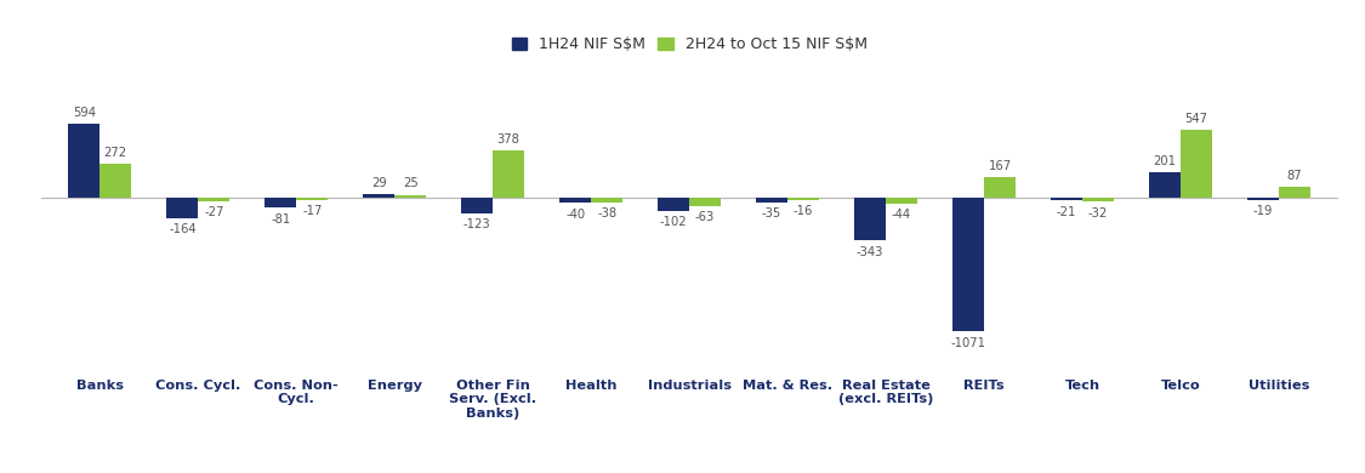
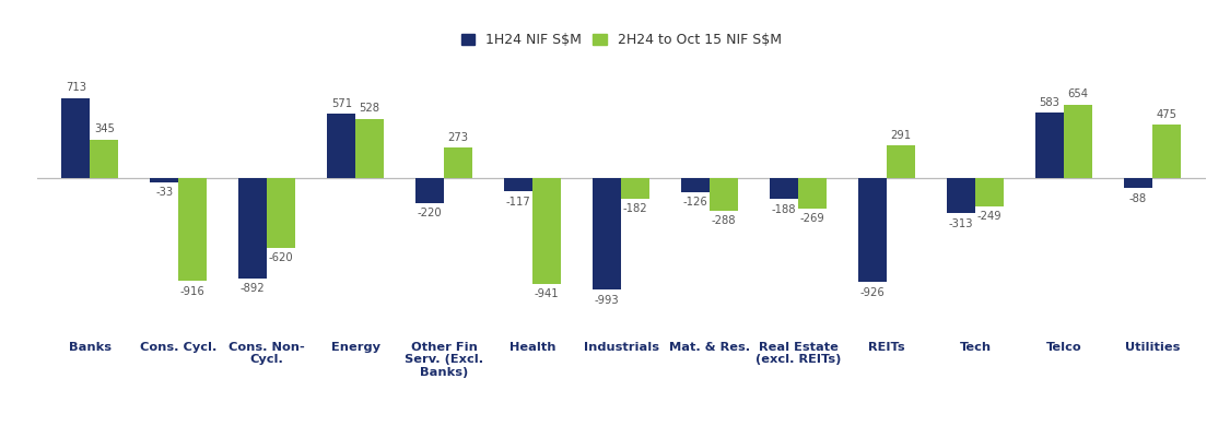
1H24 NIF S$M/Banks: 594 -> 713
2H24 to Oct 15 NIF S$M/Banks: 272 -> 345
1H24 NIF S$M/Cons. Cycl.: -164 -> -33
2H24 to Oct 15 NIF S$M/Cons. Cycl.: -27 -> -916
1H24 NIF S$M/Cons. Non- Cycl.: -81 -> -892
2H24 to Oct 15 NIF S$M/Cons. Non- Cycl.: -17 -> -620
1H24 NIF S$M/Energy: 29 -> 571
2H24 to Oct 15 NIF S$M/Energy: 25 -> 528
1H24 NIF S$M/Other Fin Serv. (Excl. Banks): -123 -> -220
2H24 to Oct 15 NIF S$M/Other Fin Serv. (Excl. Banks): 378 -> 273
1H24 NIF S$M/Health: -40 -> -117
2H24 to Oct 15 NIF S$M/Health: -38 -> -941
1H24 NIF S$M/Industrials: -102 -> -993
2H24 to Oct 15 NIF S$M/Industrials: -63 -> -182
1H24 NIF S$M/Mat. & Res.: -35 -> -126
2H24 to Oct 15 NIF S$M/Mat. & Res.: -16 -> -288
1H24 NIF S$M/Real Estate (excl. REITs): -343 -> -188
2H24 to Oct 15 NIF S$M/Real Estate (excl. REITs): -44 -> -269
1H24 NIF S$M/REITs: -1071 -> -926
2H24 to Oct 15 NIF S$M/REITs: 167 -> 291
1H24 NIF S$M/Tech: -21 -> -313
2H24 to Oct 15 NIF S$M/Tech: -32 -> -249
1H24 NIF S$M/Telco: 201 -> 583
2H24 to Oct 15 NIF S$M/Telco: 547 -> 654
1H24 NIF S$M/Utilities: -19 -> -88
2H24 to Oct 15 NIF S$M/Utilities: 87 -> 475
